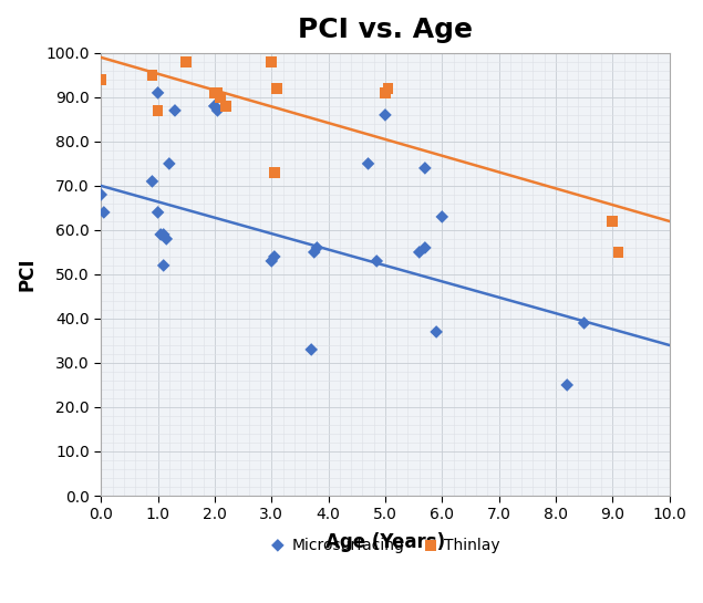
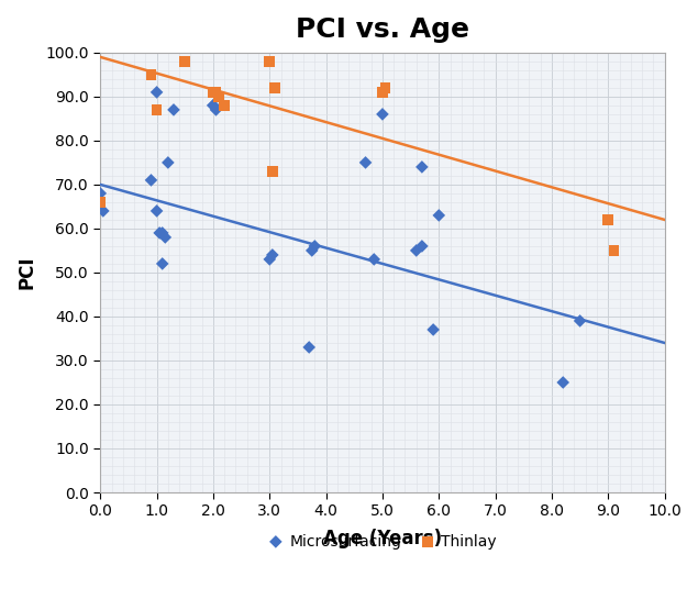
Thinlay/0.0: 94 -> 66
